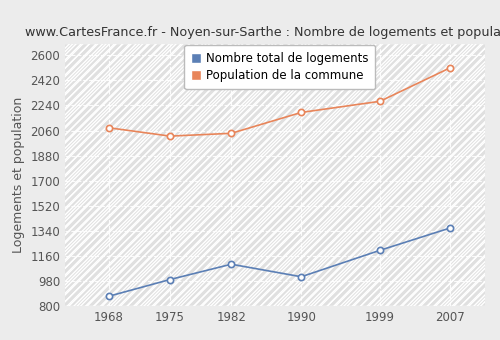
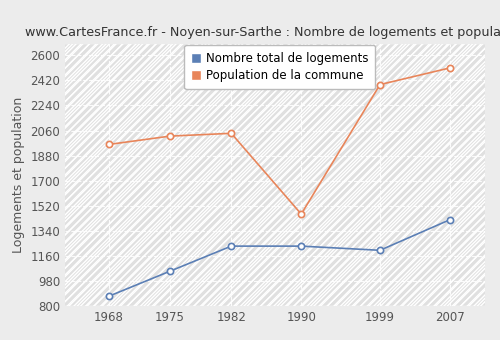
Population de la commune/1968: 2080 -> 1960
Nombre total de logements/1975: 990 -> 1050
Nombre total de logements/1982: 1100 -> 1230
Nombre total de logements/1990: 1010 -> 1230
Population de la commune/1990: 2190 -> 1460
Population de la commune/1999: 2270 -> 2390
Nombre total de logements/2007: 1360 -> 1420
